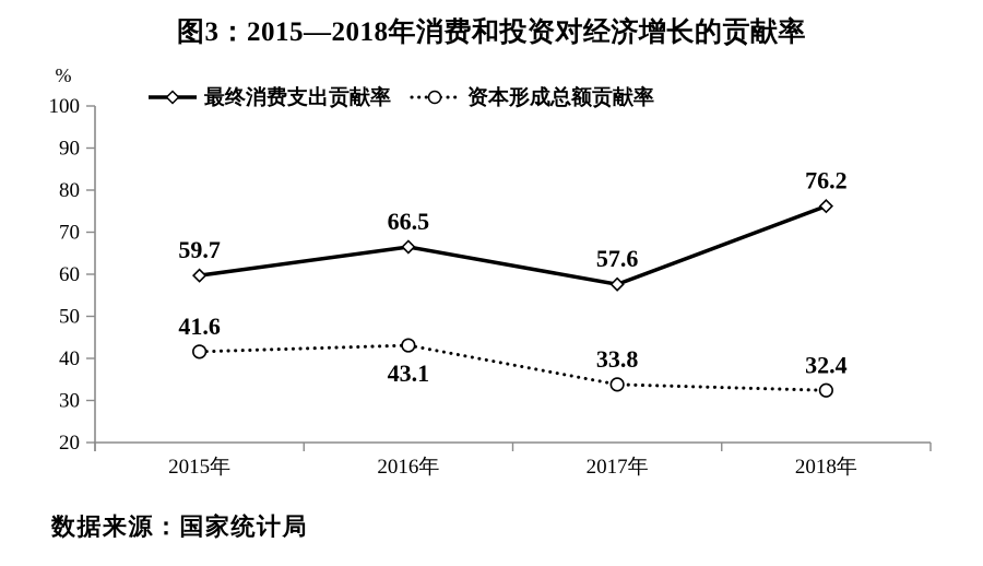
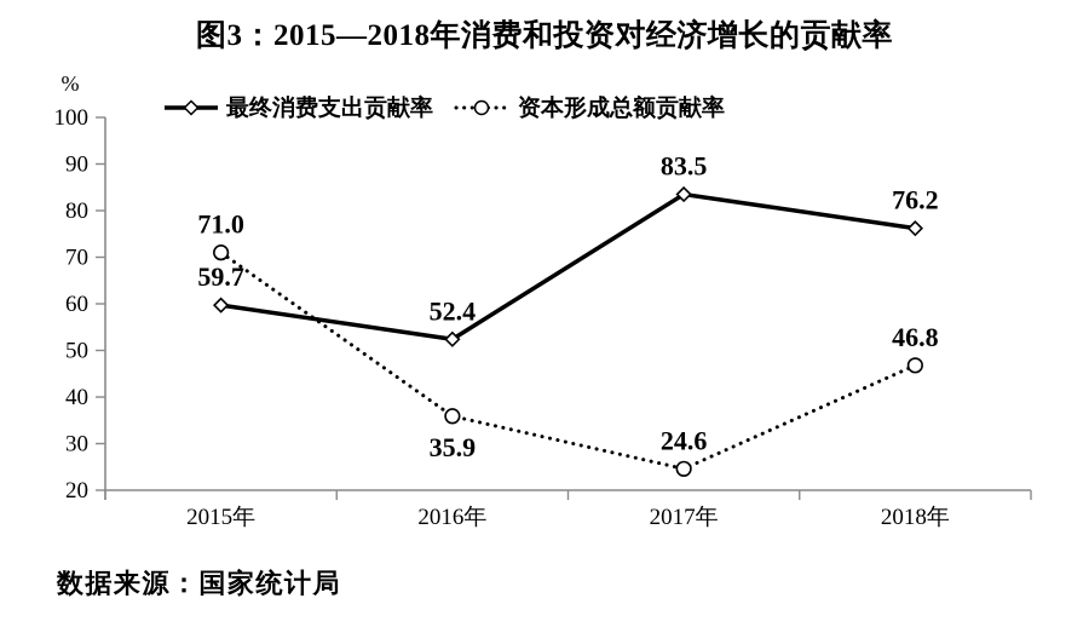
资本形成总额贡献率/2015年: 41.6 -> 71.0
最终消费支出贡献率/2016年: 66.5 -> 52.4
资本形成总额贡献率/2016年: 43.1 -> 35.9
最终消费支出贡献率/2017年: 57.6 -> 83.5
资本形成总额贡献率/2017年: 33.8 -> 24.6
资本形成总额贡献率/2018年: 32.4 -> 46.8
